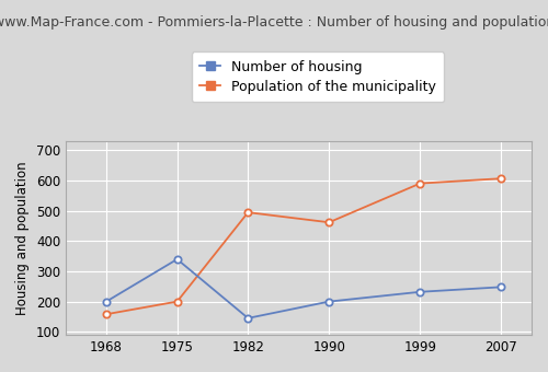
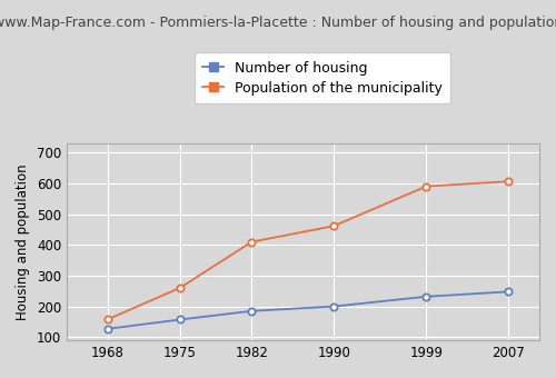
Number of housing/1968: 200 -> 127
Number of housing/1975: 340 -> 157
Population of the municipality/1975: 200 -> 260
Number of housing/1982: 145 -> 185
Population of the municipality/1982: 495 -> 410
